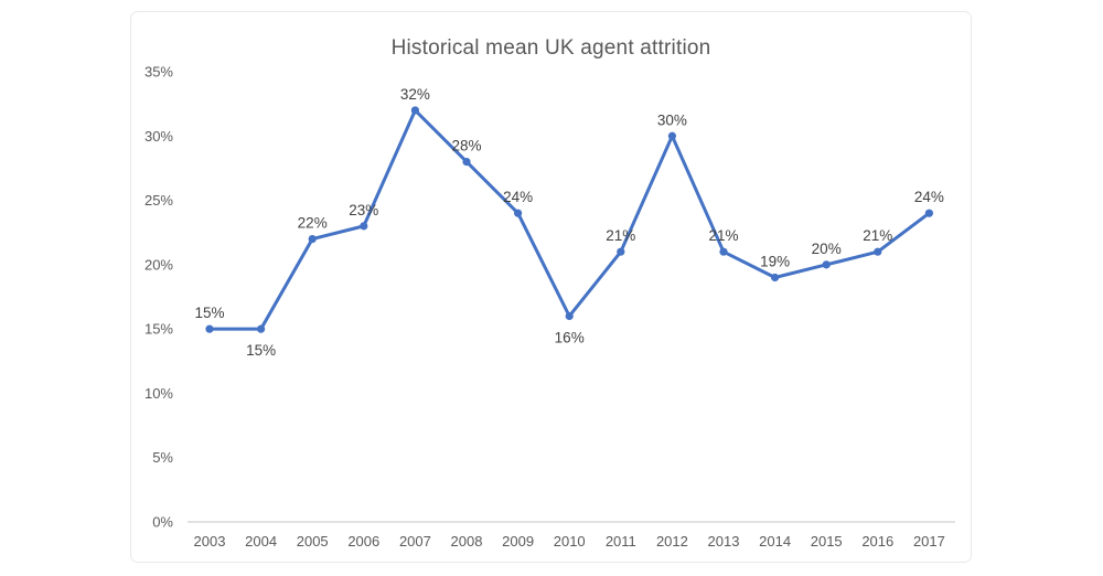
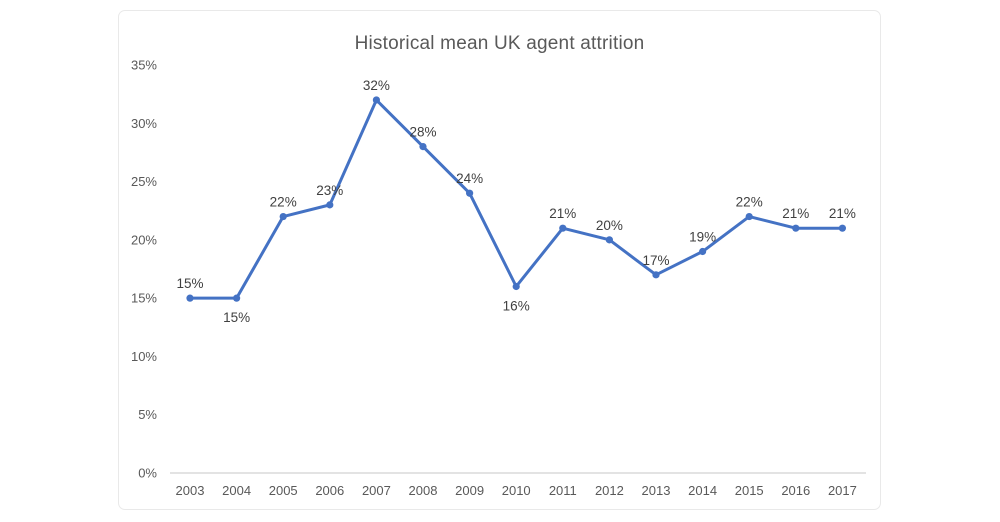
2012: 30% -> 20%
2013: 21% -> 17%
2015: 20% -> 22%
2017: 24% -> 21%
